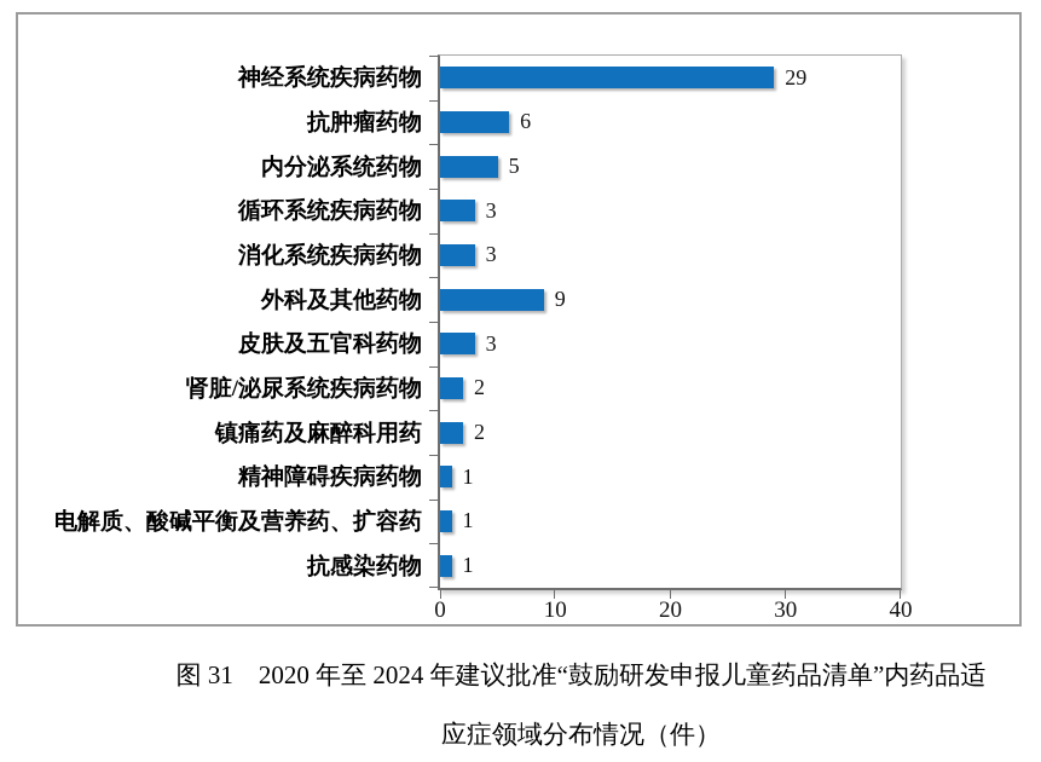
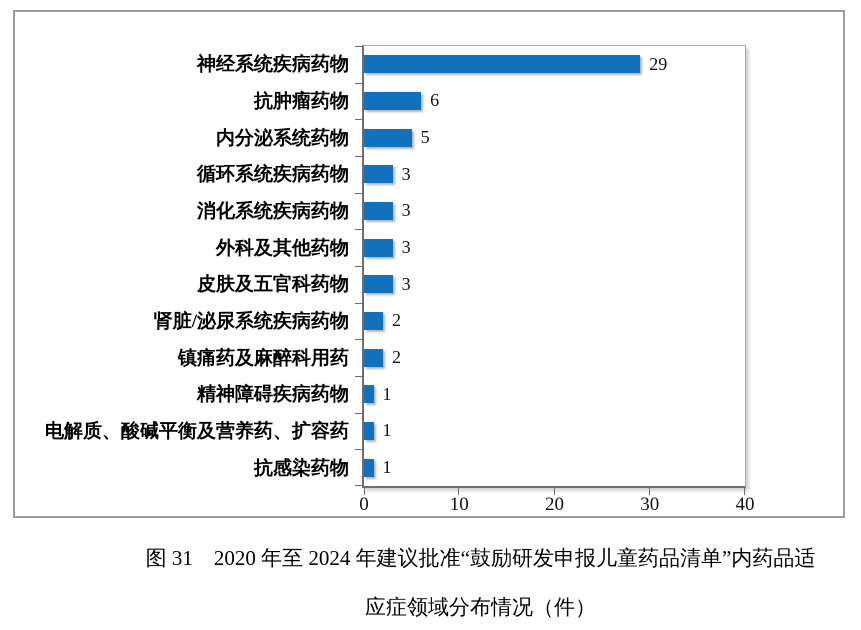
外科及其他药物: 9 -> 3
